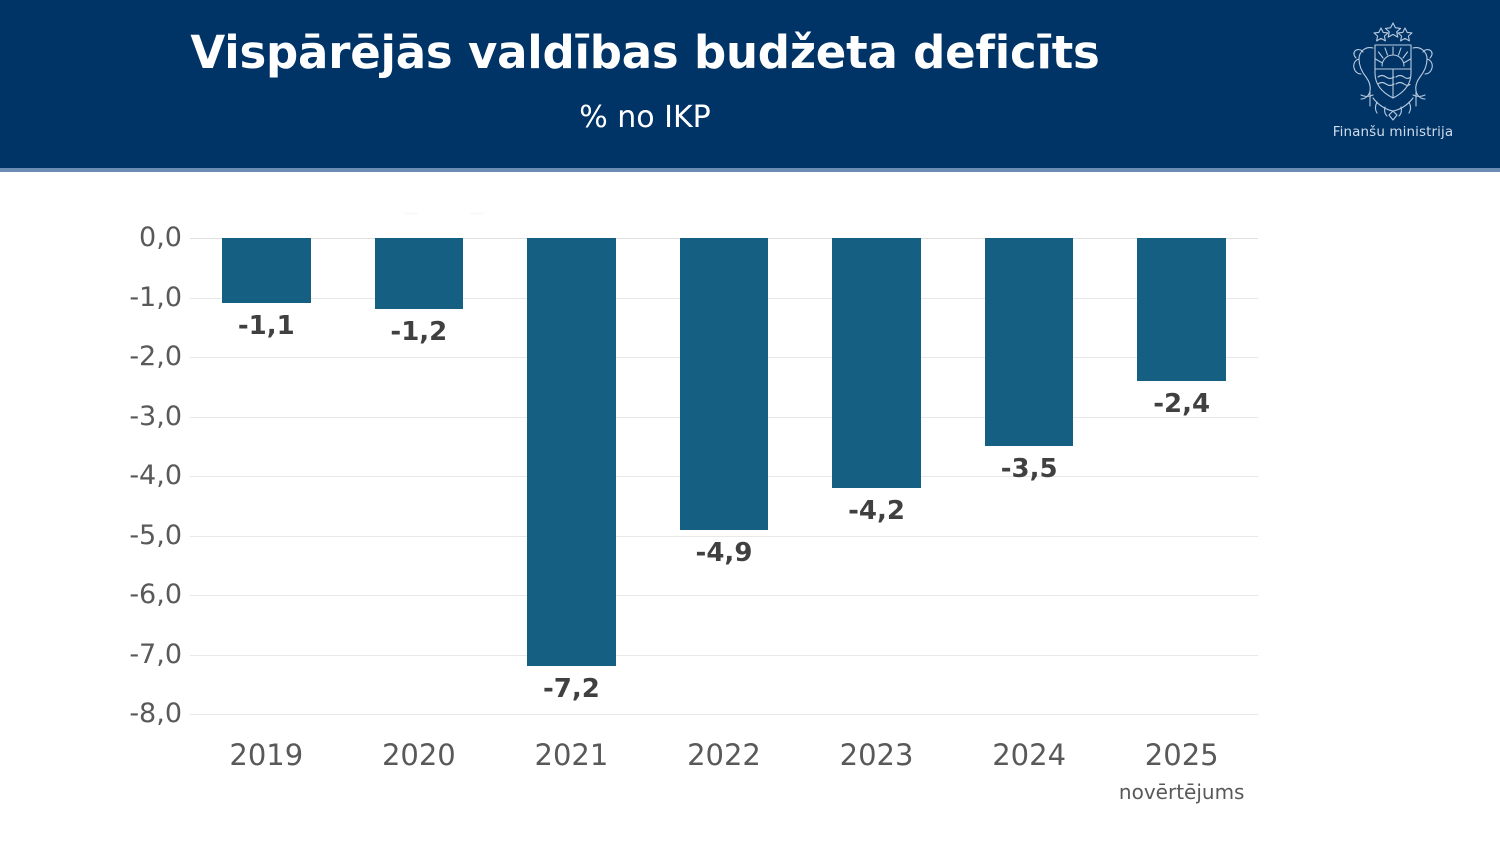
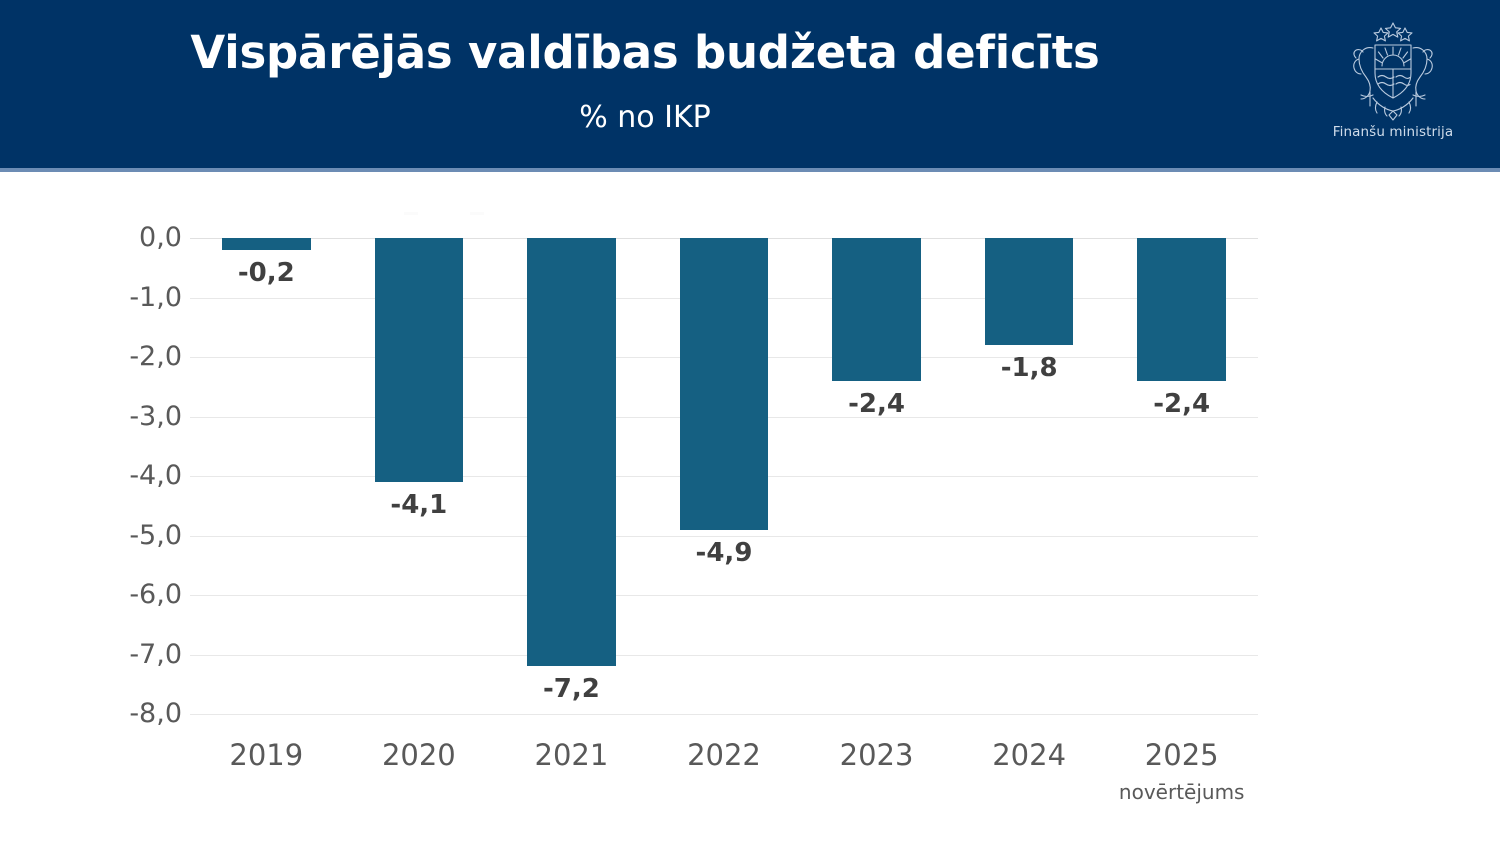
2019: -1,1 -> -0,2
2020: -1,2 -> -4,1
2023: -4,2 -> -2,4
2024: -3,5 -> -1,8
